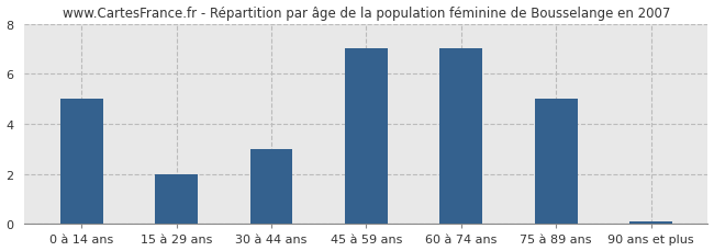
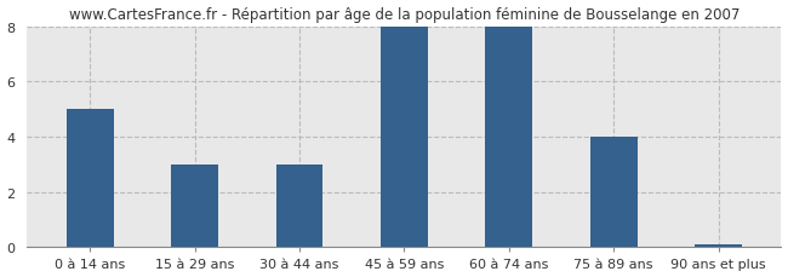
15 à 29 ans: 2.0 -> 3.0
45 à 59 ans: 7.0 -> 8.0
60 à 74 ans: 7.0 -> 8.0
75 à 89 ans: 5.0 -> 4.0
